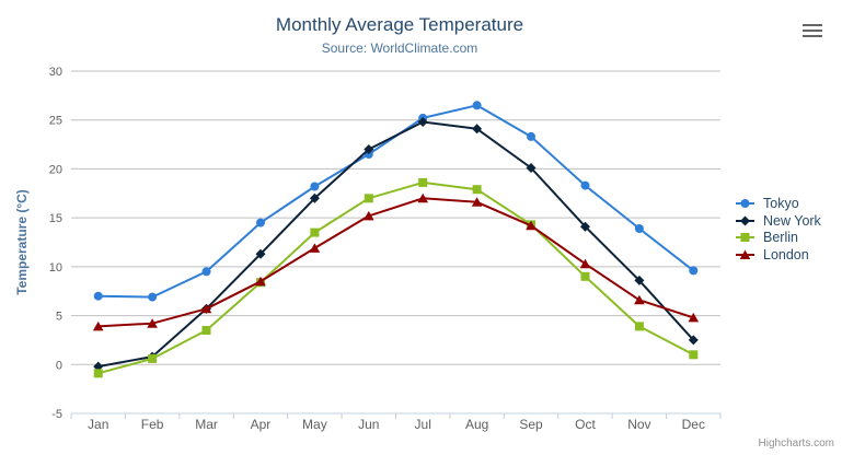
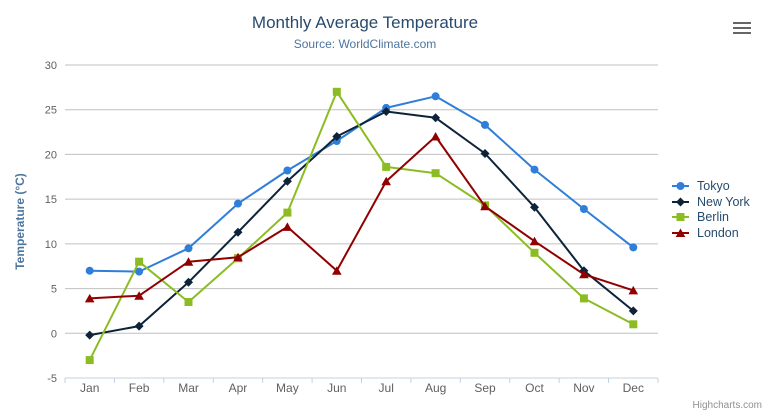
Berlin/Jan: -1 -> -3
Berlin/Feb: 1 -> 8
London/Mar: 6 -> 8
Berlin/Jun: 17 -> 27
London/Jun: 15 -> 7
London/Aug: 17 -> 22
New York/Nov: 9 -> 7
